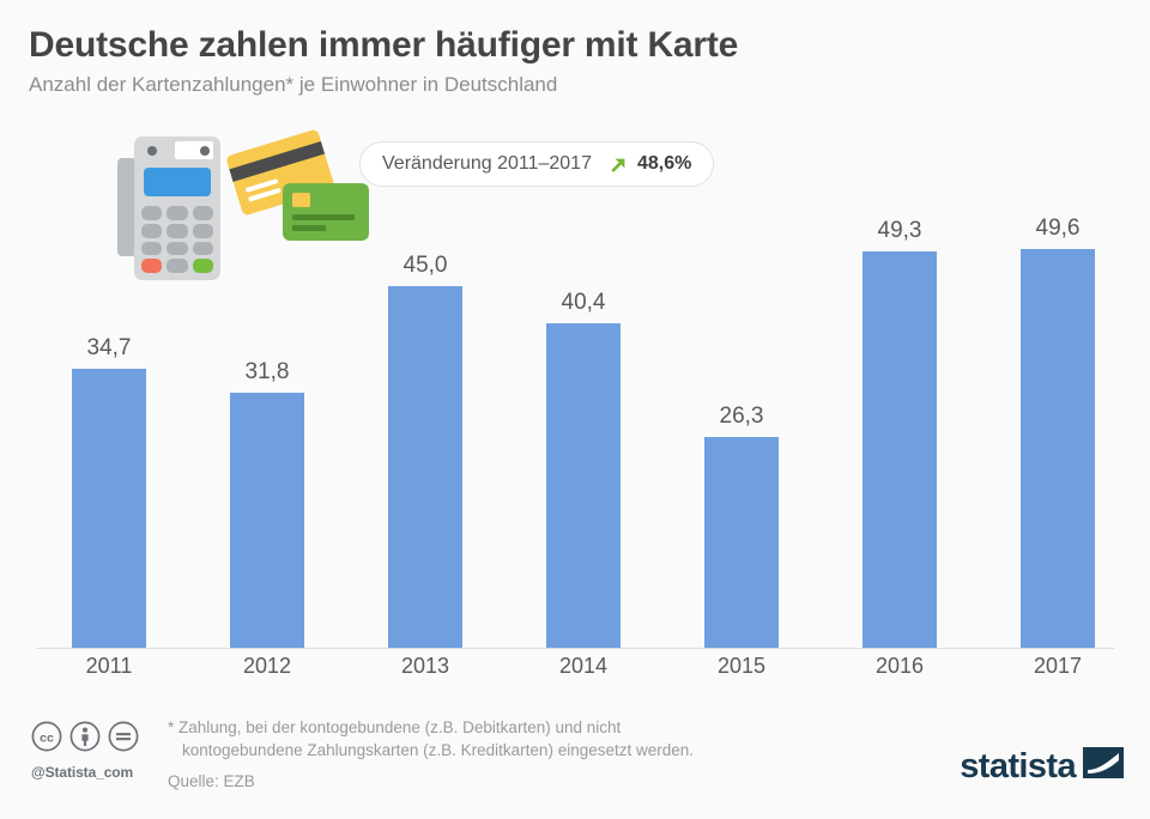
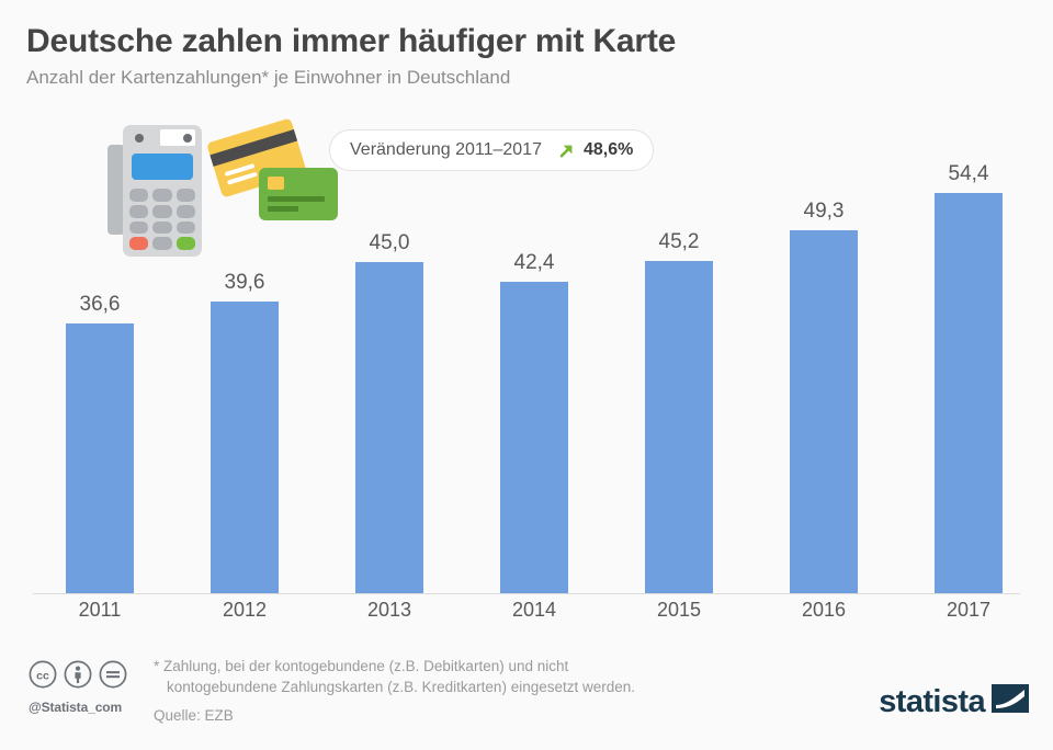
2011: 34,7 -> 36,6
2012: 31,8 -> 39,6
2014: 40,4 -> 42,4
2015: 26,3 -> 45,2
2017: 49,6 -> 54,4
